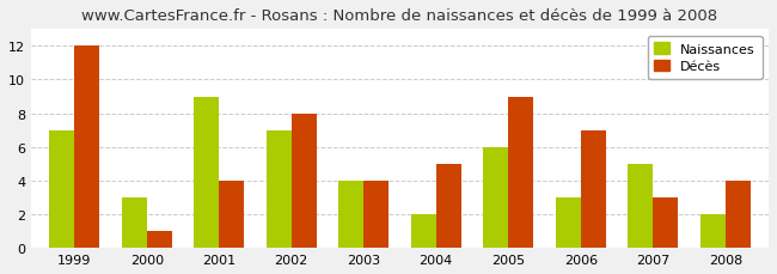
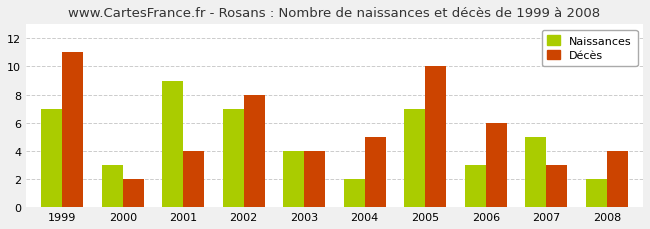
Décès/1999: 12 -> 11
Décès/2000: 1 -> 2
Naissances/2005: 6 -> 7
Décès/2005: 9 -> 10
Décès/2006: 7 -> 6
